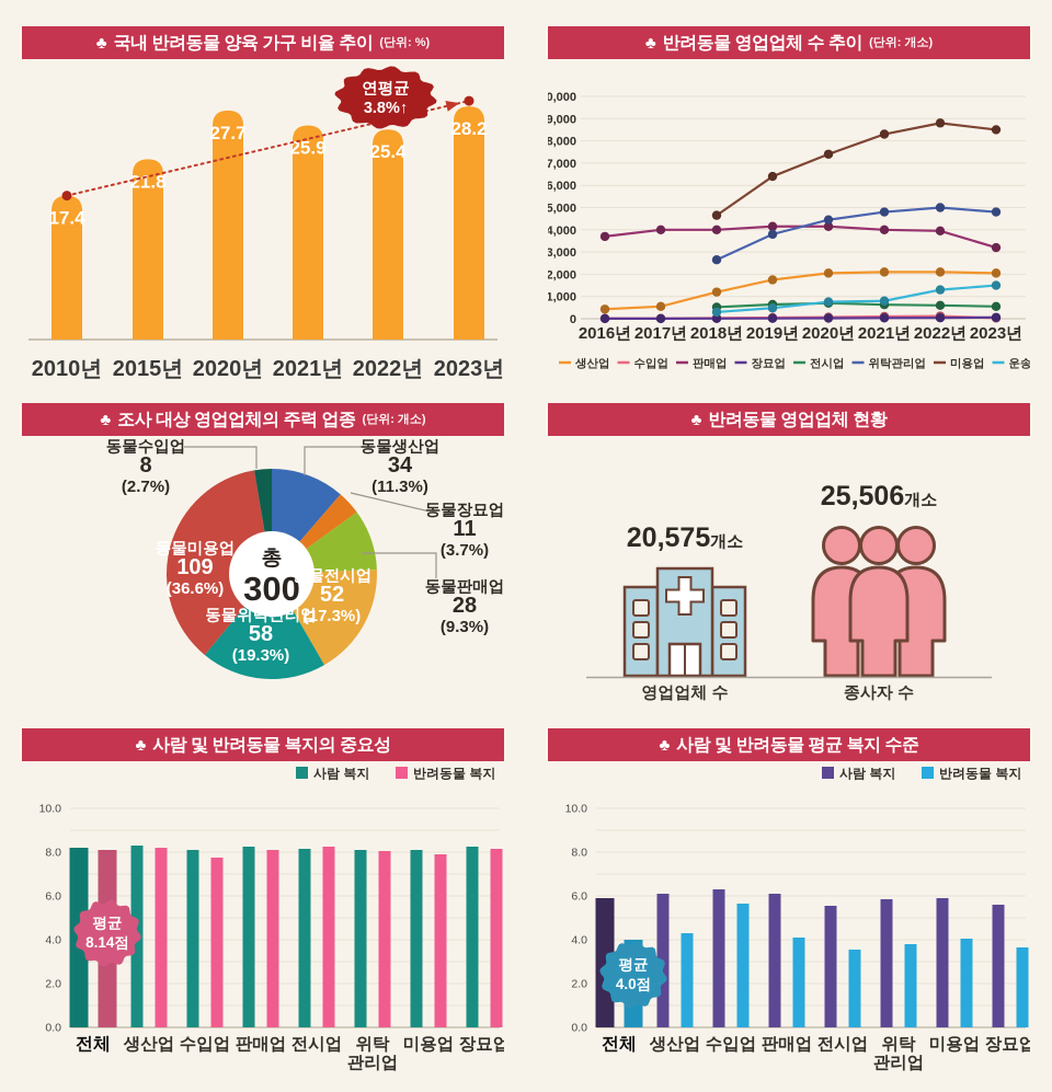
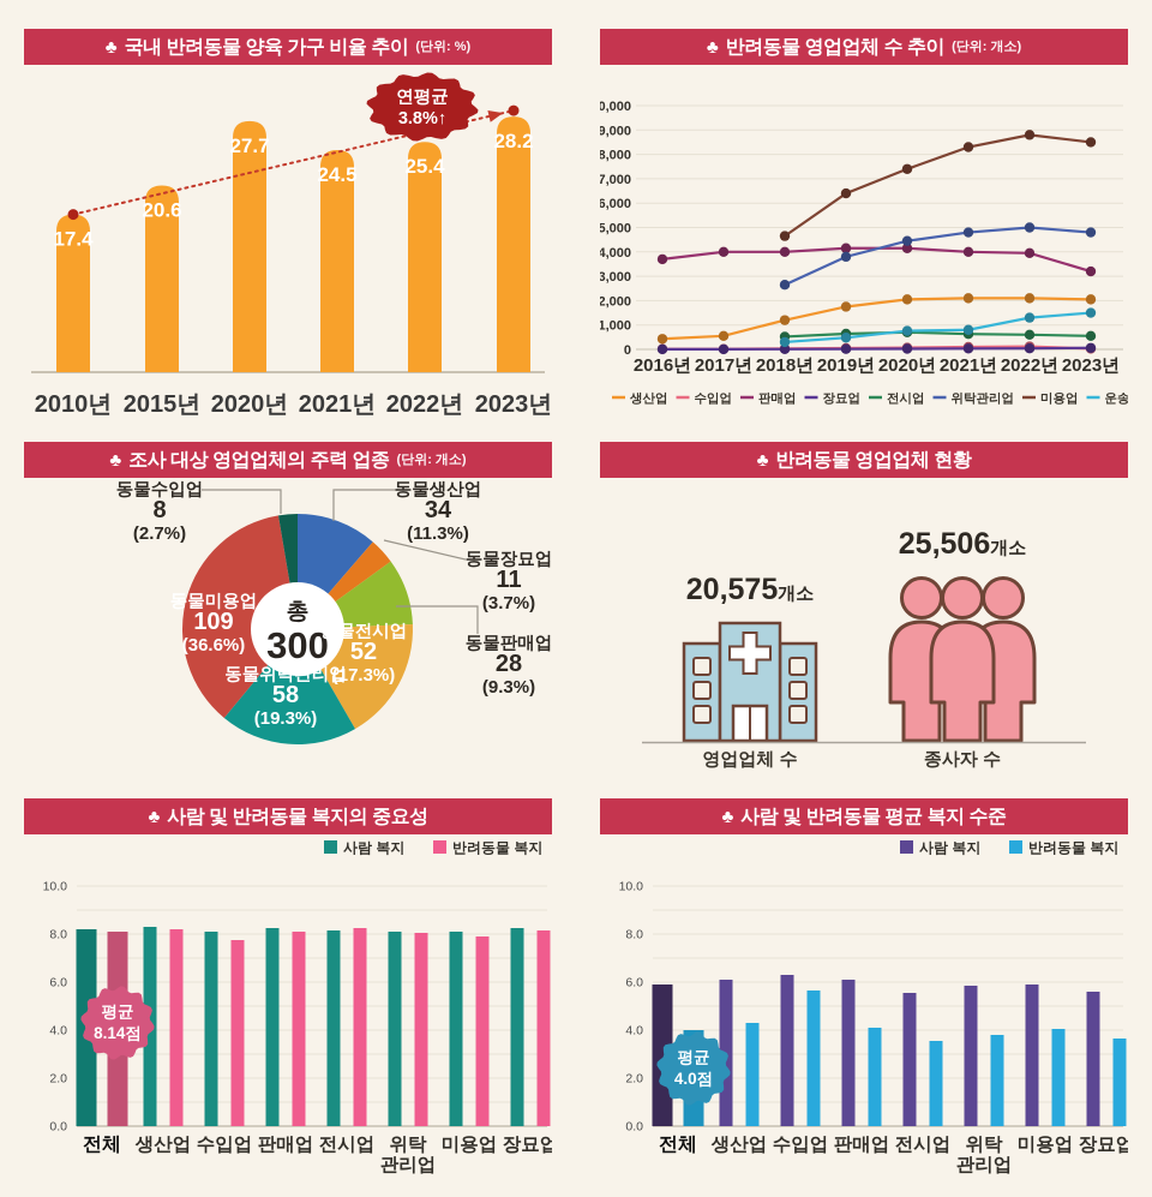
국내 반려동물 양육 가구 비율 추이/2015년: 21.8 -> 20.6
국내 반려동물 양육 가구 비율 추이/2021년: 25.9 -> 24.5
